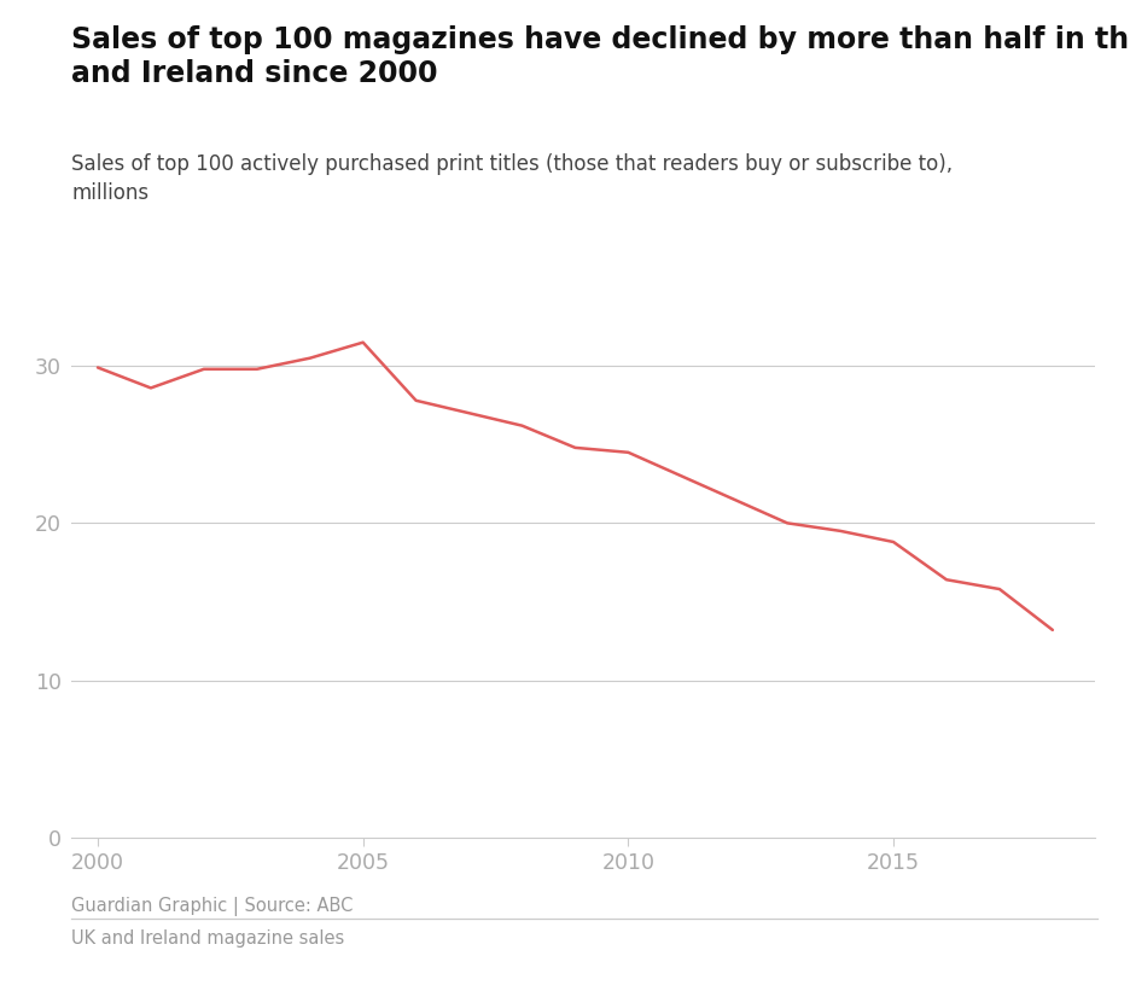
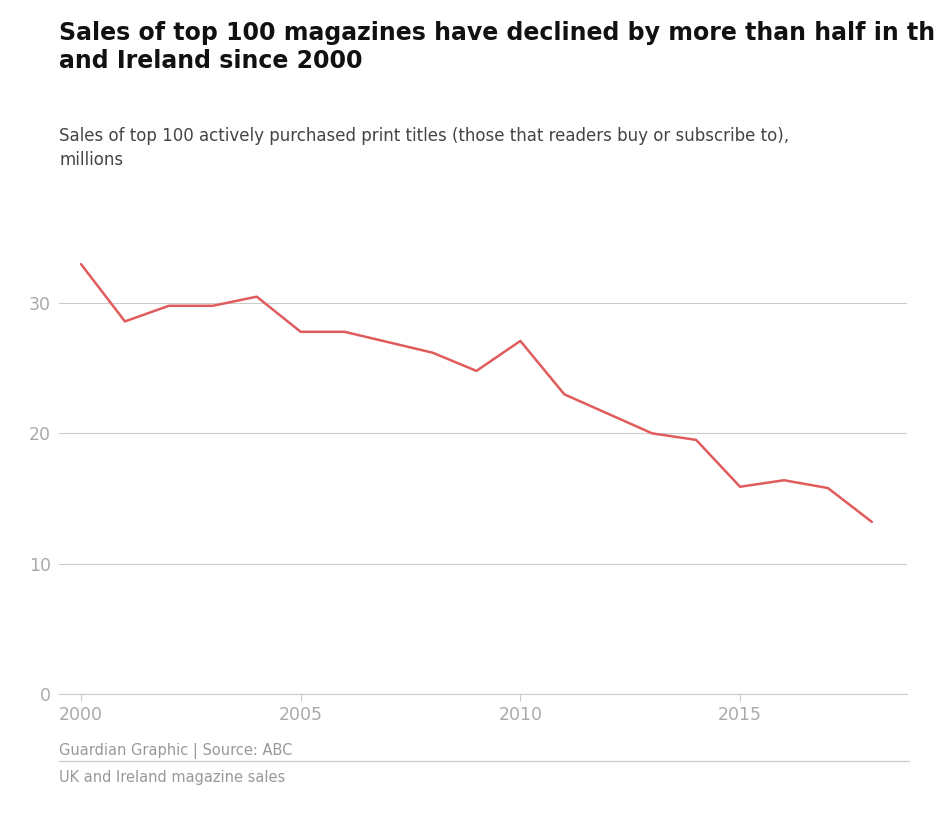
2000: 29.9 -> 33.0
2005: 31.5 -> 27.8
2010: 24.5 -> 27.1
2015: 18.8 -> 15.9
